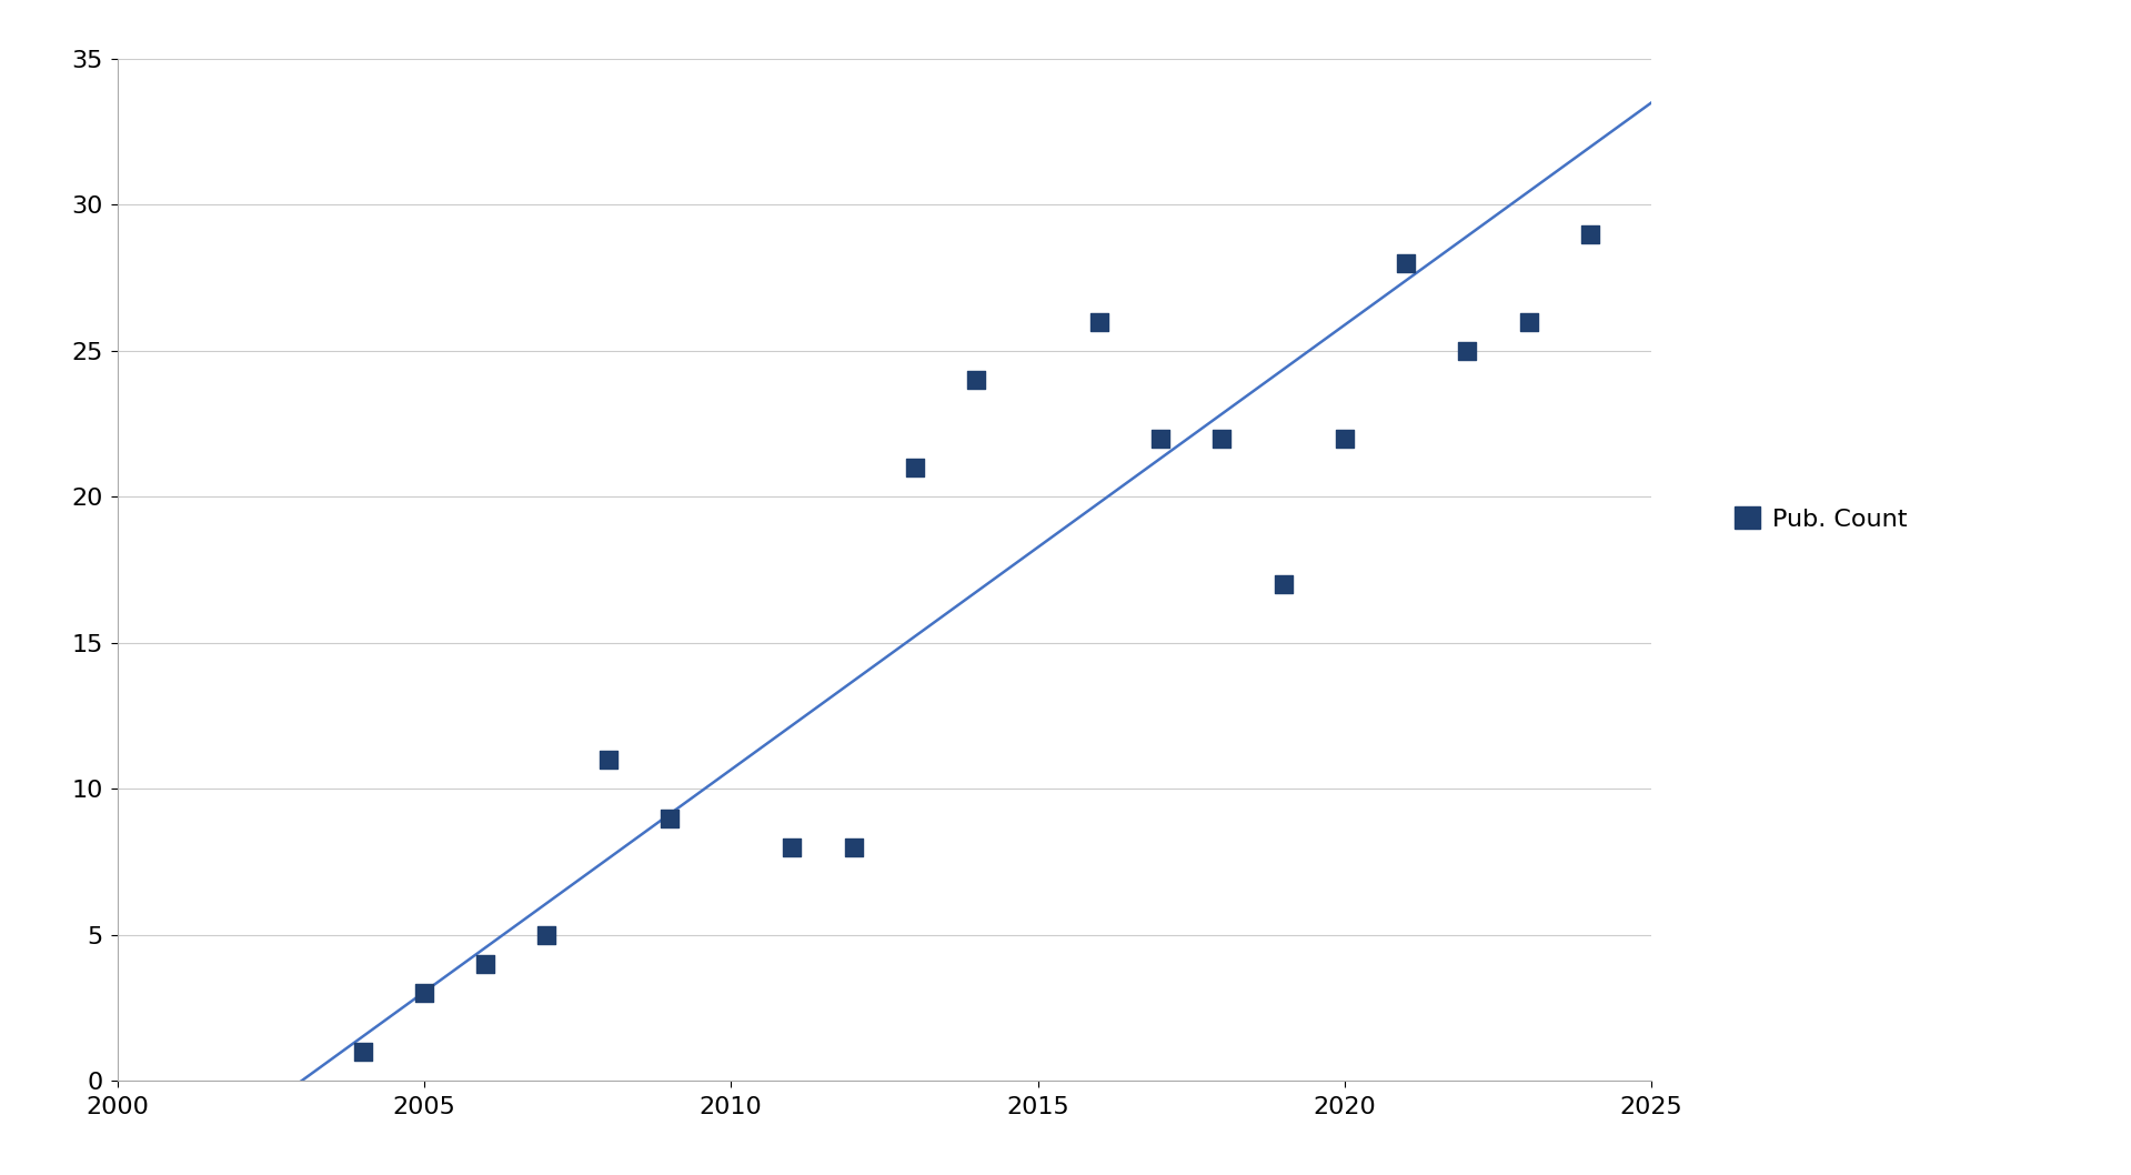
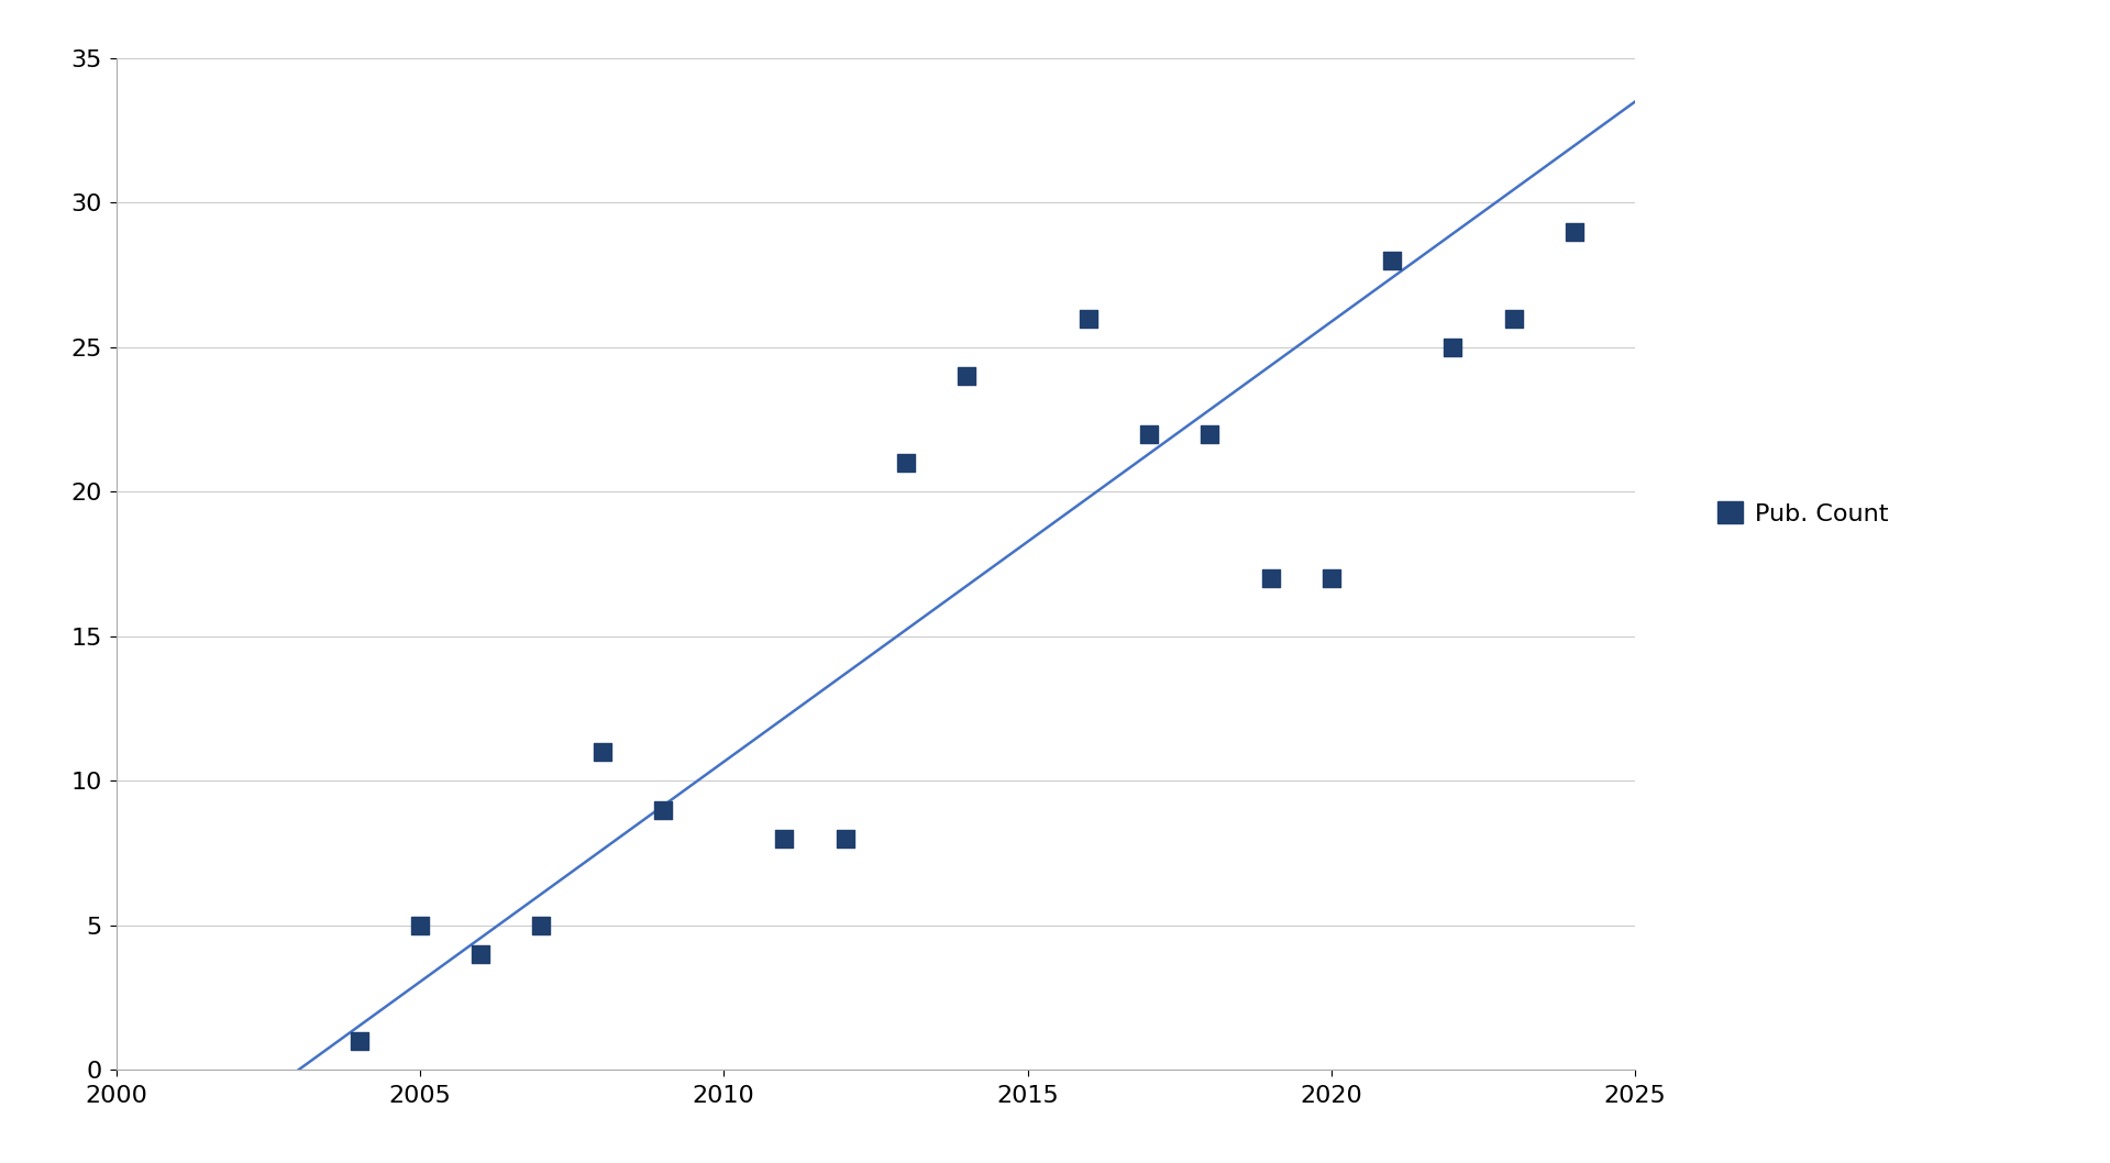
2005: 3 -> 5
2020: 22 -> 17
